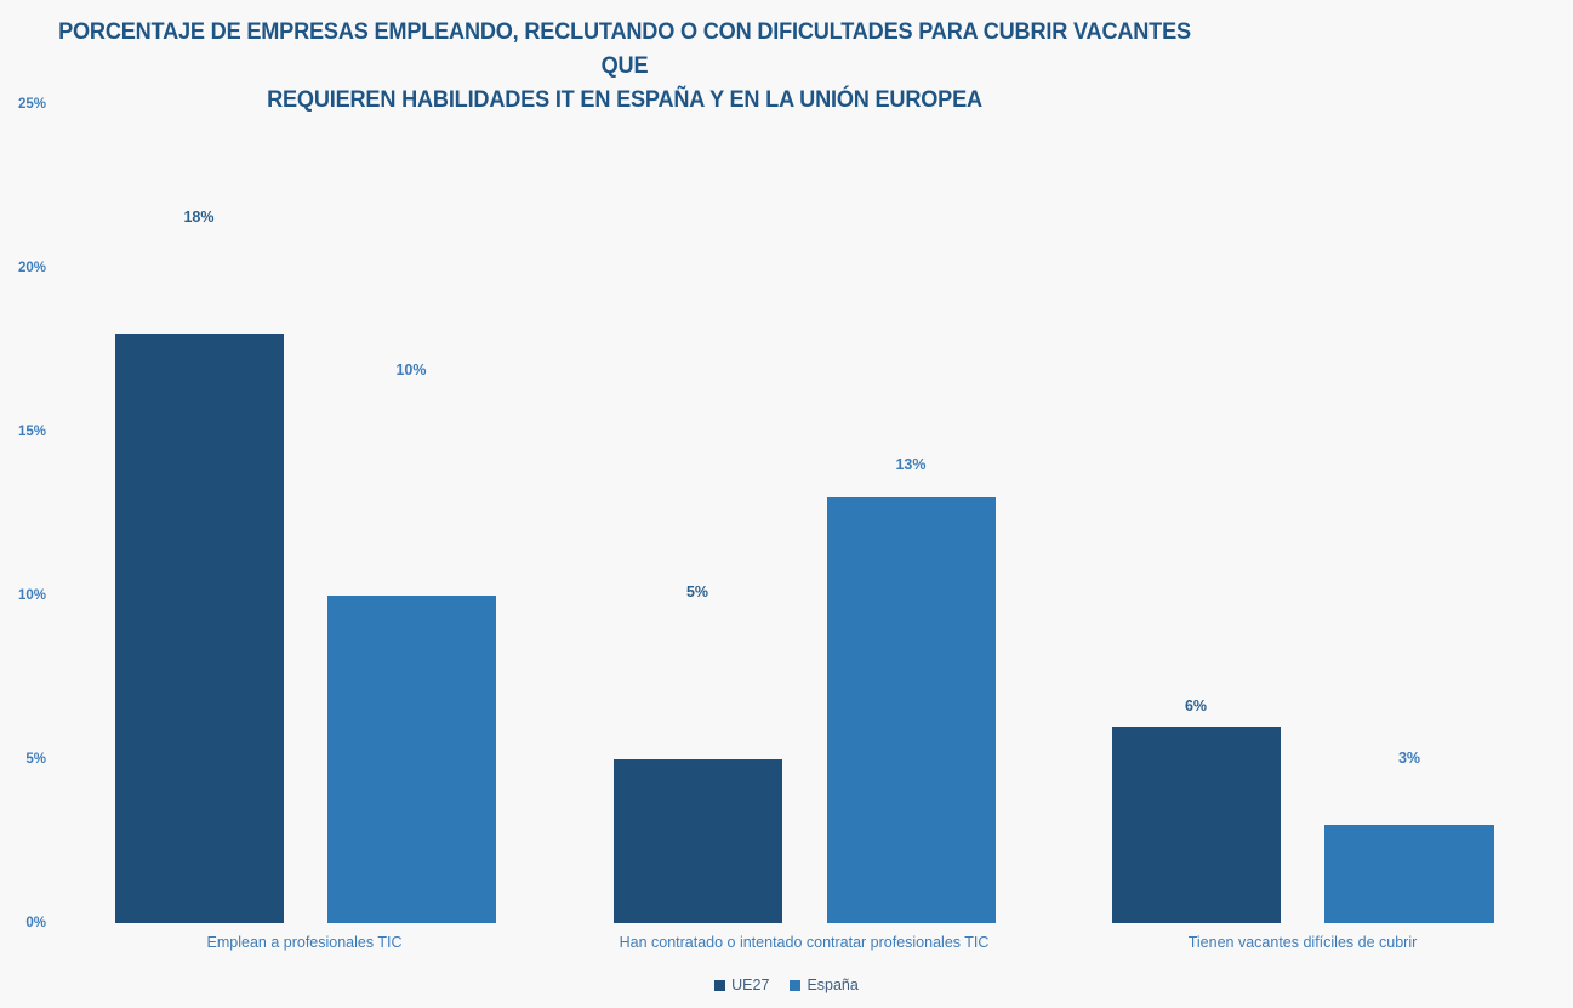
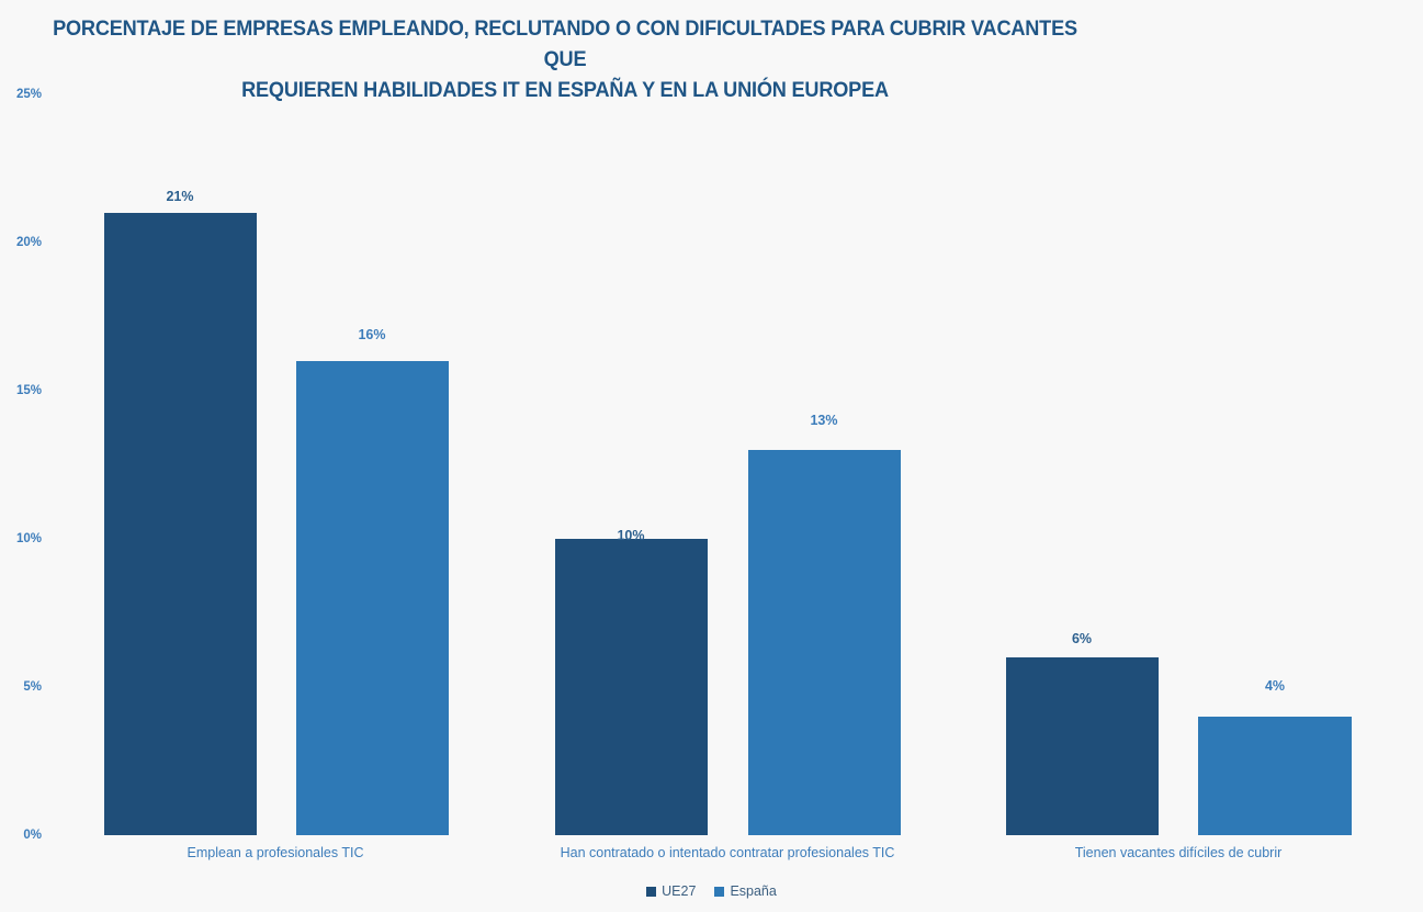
UE27/Emplean a profesionales TIC: 18% -> 21%
España/Emplean a profesionales TIC: 10% -> 16%
UE27/Han contratado o intentado contratar profesionales TIC: 5% -> 10%
España/Tienen vacantes difíciles de cubrir: 3% -> 4%
